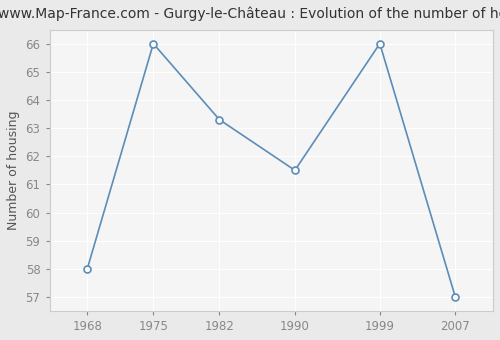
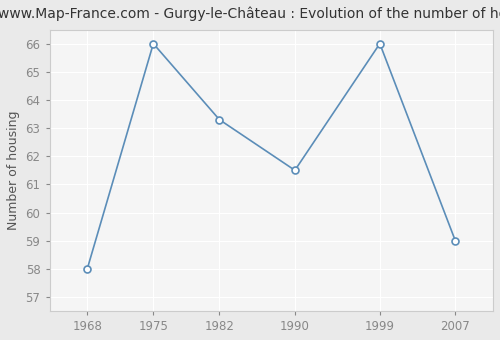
2007: 57.0 -> 59.0
